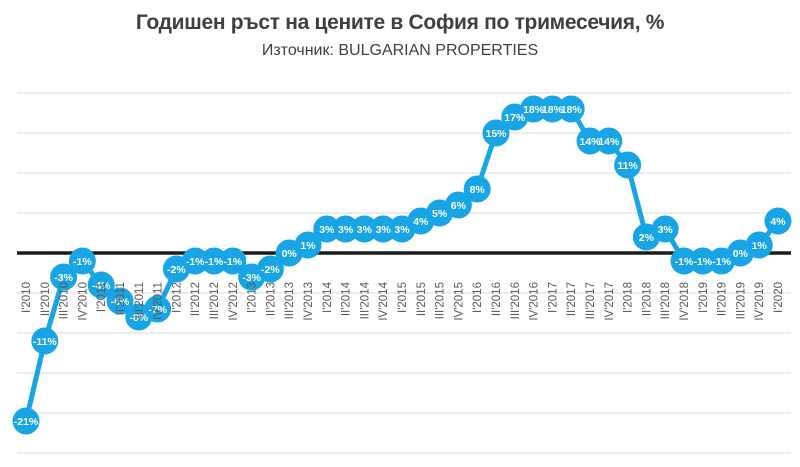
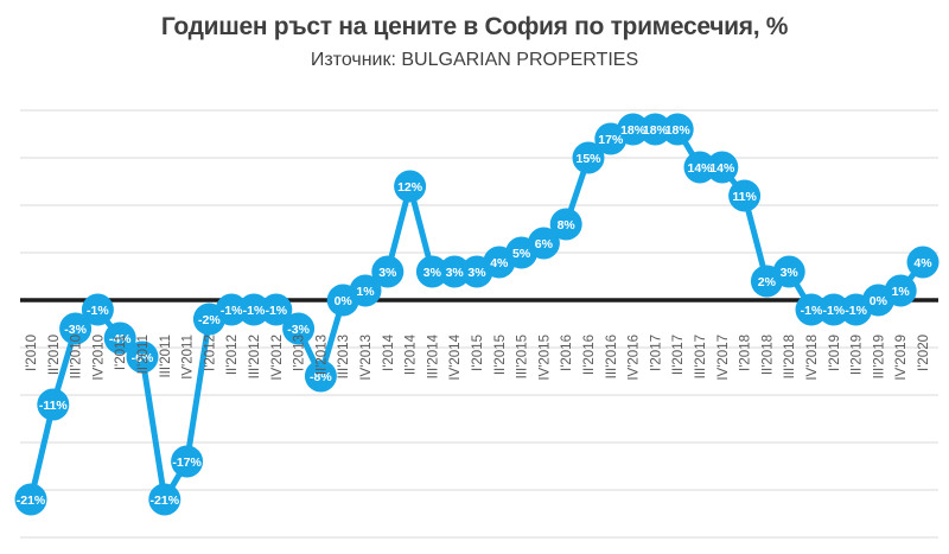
III'2011: -8% -> -21%
IV'2011: -7% -> -17%
II'2013: -2% -> -8%
II'2014: 3% -> 12%
